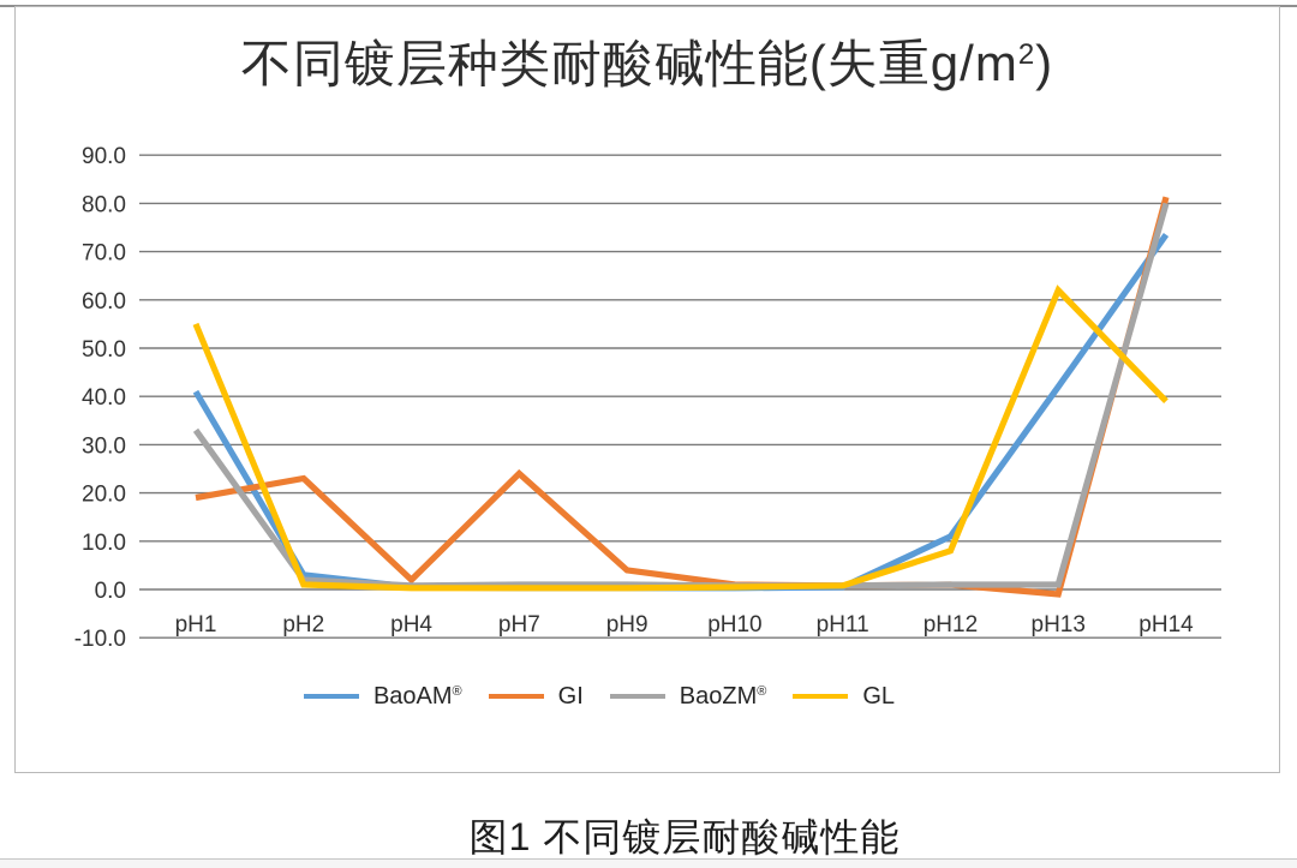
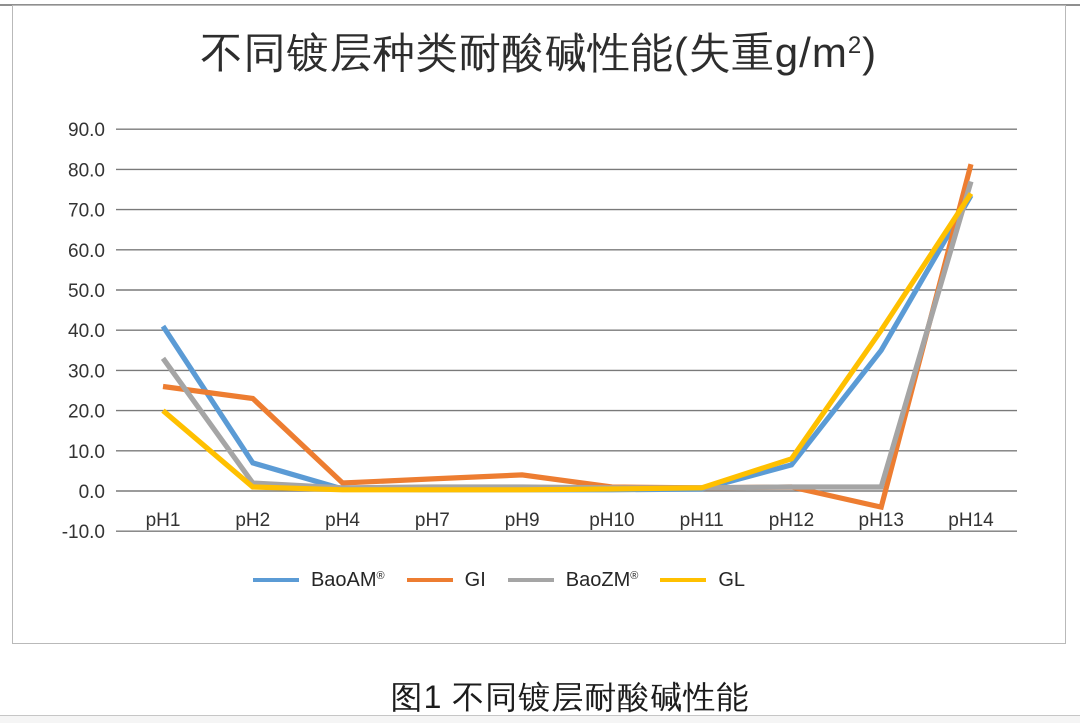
GI/pH1: 19 -> 26
GL/pH1: 55 -> 20
BaoAM/pH2: 3 -> 7
GI/pH7: 24 -> 3
BaoAM/pH12: 11 -> 6
BaoAM/pH13: 42 -> 35
GI/pH13: -1 -> -4
GL/pH13: 62 -> 40
BaoZM/pH14: 80 -> 77
GL/pH14: 39 -> 74
